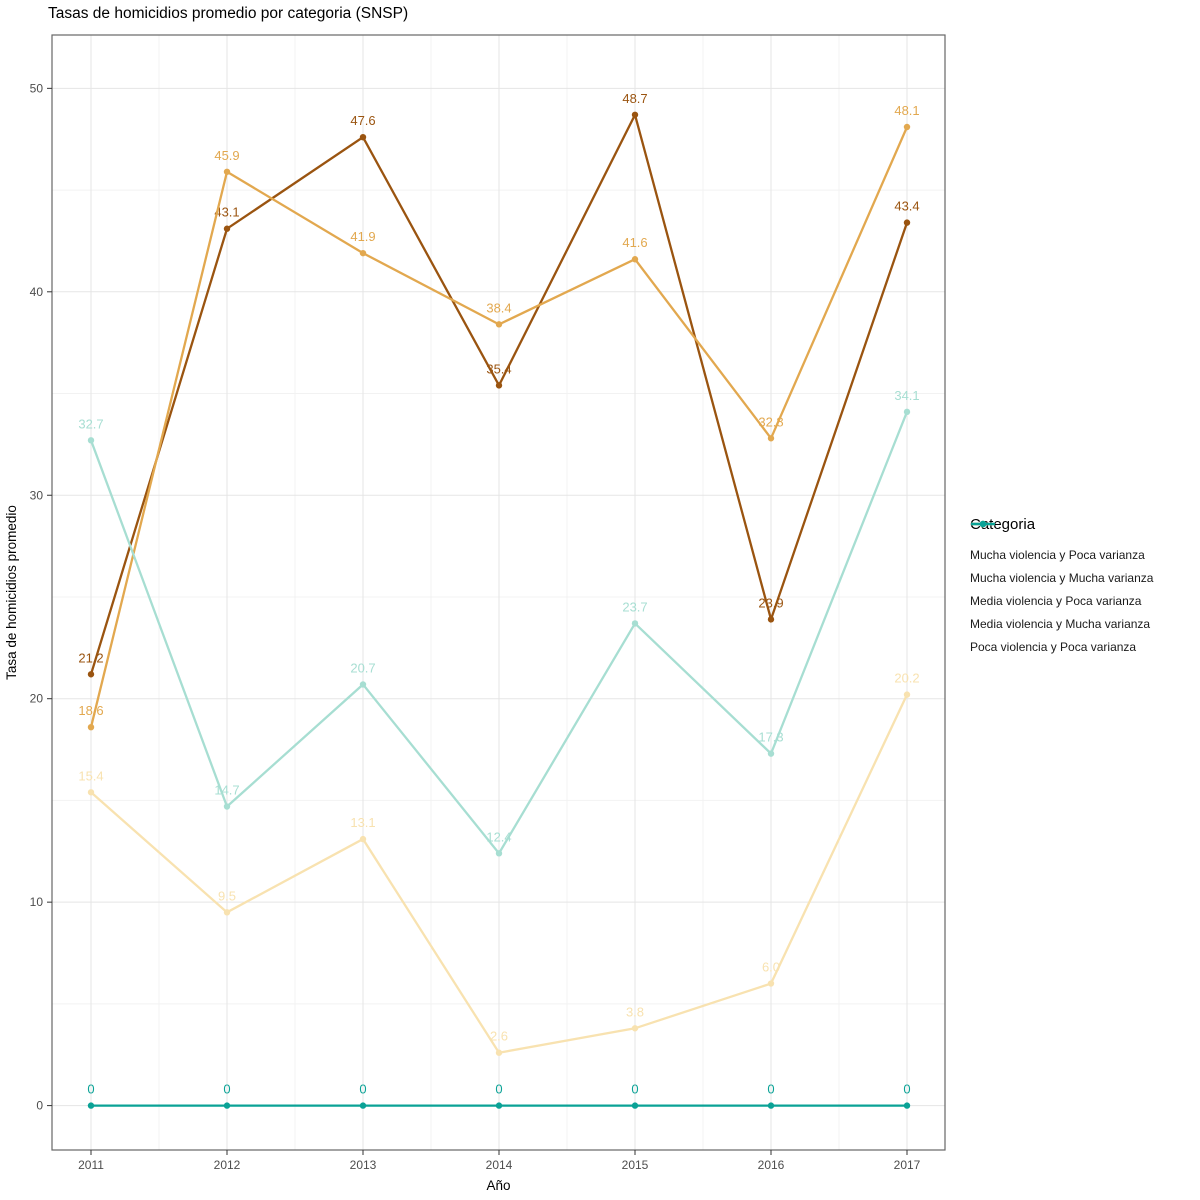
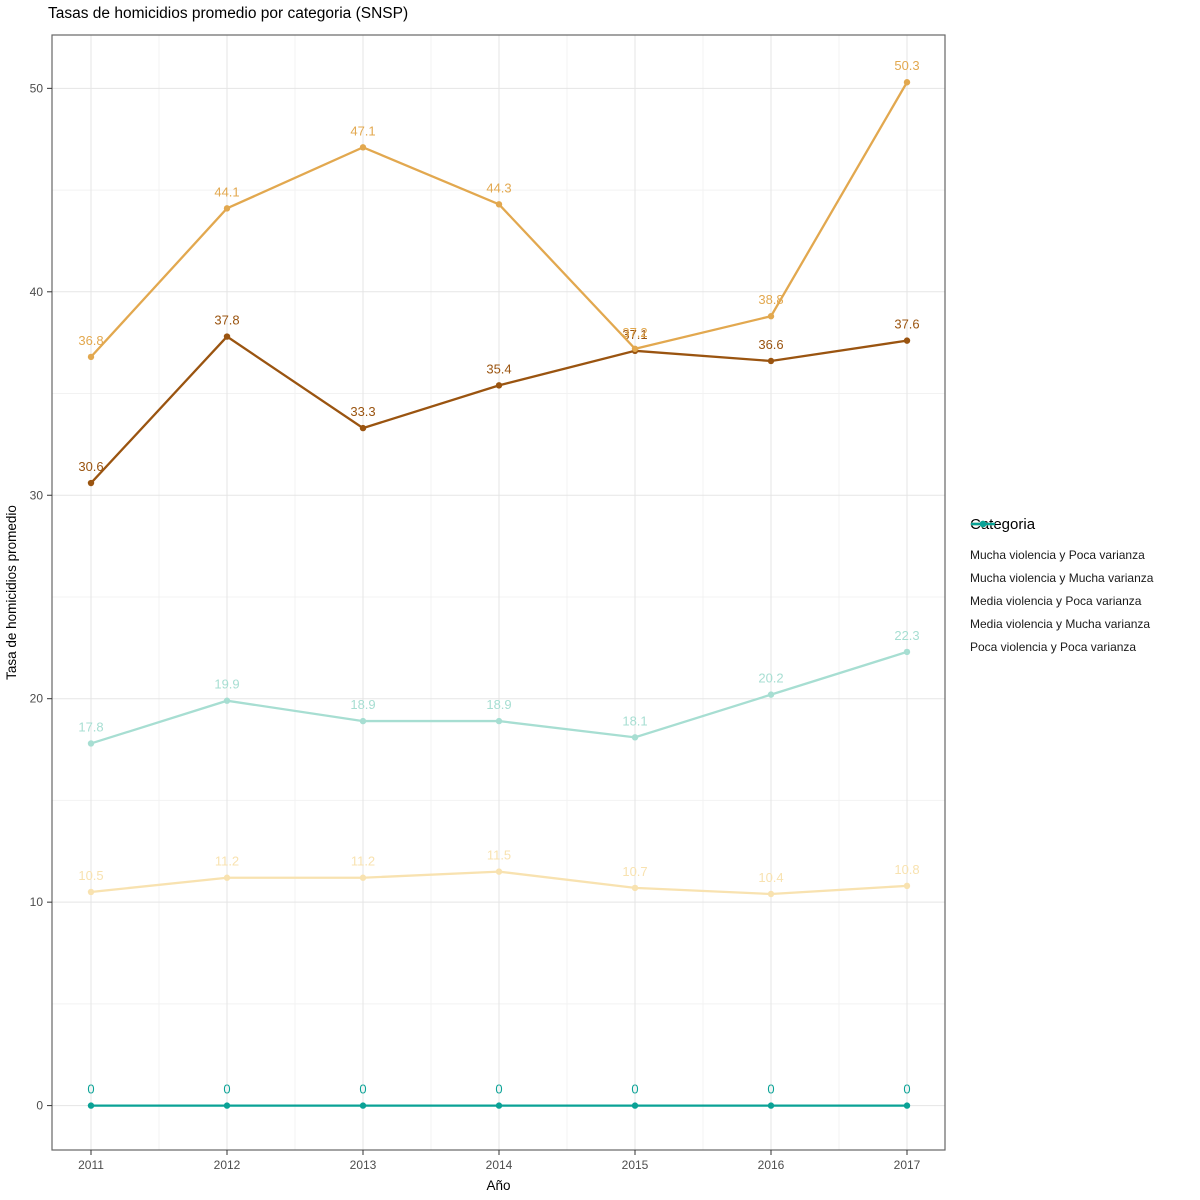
Mucha violencia y Poca varianza/2011: 21.2 -> 30.6
Mucha violencia y Mucha varianza/2011: 18.6 -> 36.8
Media violencia y Poca varianza/2011: 15.4 -> 10.5
Media violencia y Mucha varianza/2011: 32.7 -> 17.8
Mucha violencia y Poca varianza/2012: 43.1 -> 37.8
Mucha violencia y Mucha varianza/2012: 45.9 -> 44.1
Media violencia y Poca varianza/2012: 9.5 -> 11.2
Media violencia y Mucha varianza/2012: 14.7 -> 19.9
Mucha violencia y Poca varianza/2013: 47.6 -> 33.3
Mucha violencia y Mucha varianza/2013: 41.9 -> 47.1
Media violencia y Poca varianza/2013: 13.1 -> 11.2
Media violencia y Mucha varianza/2013: 20.7 -> 18.9
Mucha violencia y Mucha varianza/2014: 38.4 -> 44.3
Media violencia y Poca varianza/2014: 2.6 -> 11.5
Media violencia y Mucha varianza/2014: 12.4 -> 18.9
Mucha violencia y Poca varianza/2015: 48.7 -> 37.1
Mucha violencia y Mucha varianza/2015: 41.6 -> 37.2
Media violencia y Poca varianza/2015: 3.8 -> 10.7
Media violencia y Mucha varianza/2015: 23.7 -> 18.1
Mucha violencia y Poca varianza/2016: 23.9 -> 36.6
Mucha violencia y Mucha varianza/2016: 32.8 -> 38.8
Media violencia y Poca varianza/2016: 6.0 -> 10.4
Media violencia y Mucha varianza/2016: 17.3 -> 20.2
Mucha violencia y Poca varianza/2017: 43.4 -> 37.6
Mucha violencia y Mucha varianza/2017: 48.1 -> 50.3
Media violencia y Poca varianza/2017: 20.2 -> 10.8
Media violencia y Mucha varianza/2017: 34.1 -> 22.3
